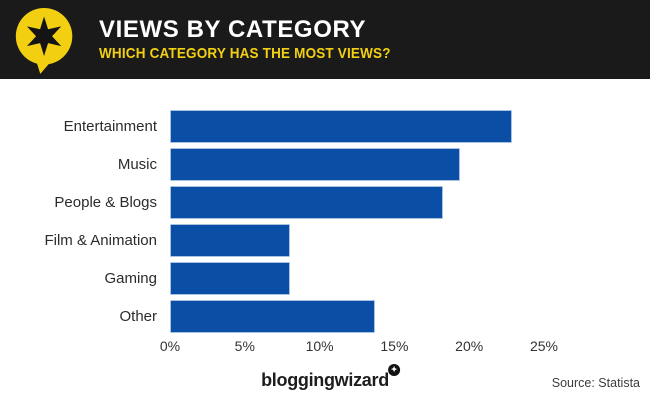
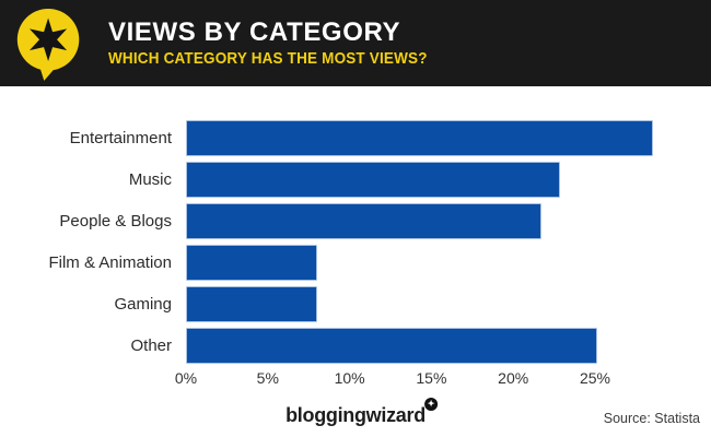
Entertainment: 20% -> 25%
Music: 17% -> 20%
People & Blogs: 16% -> 19%
Other: 12% -> 22%
